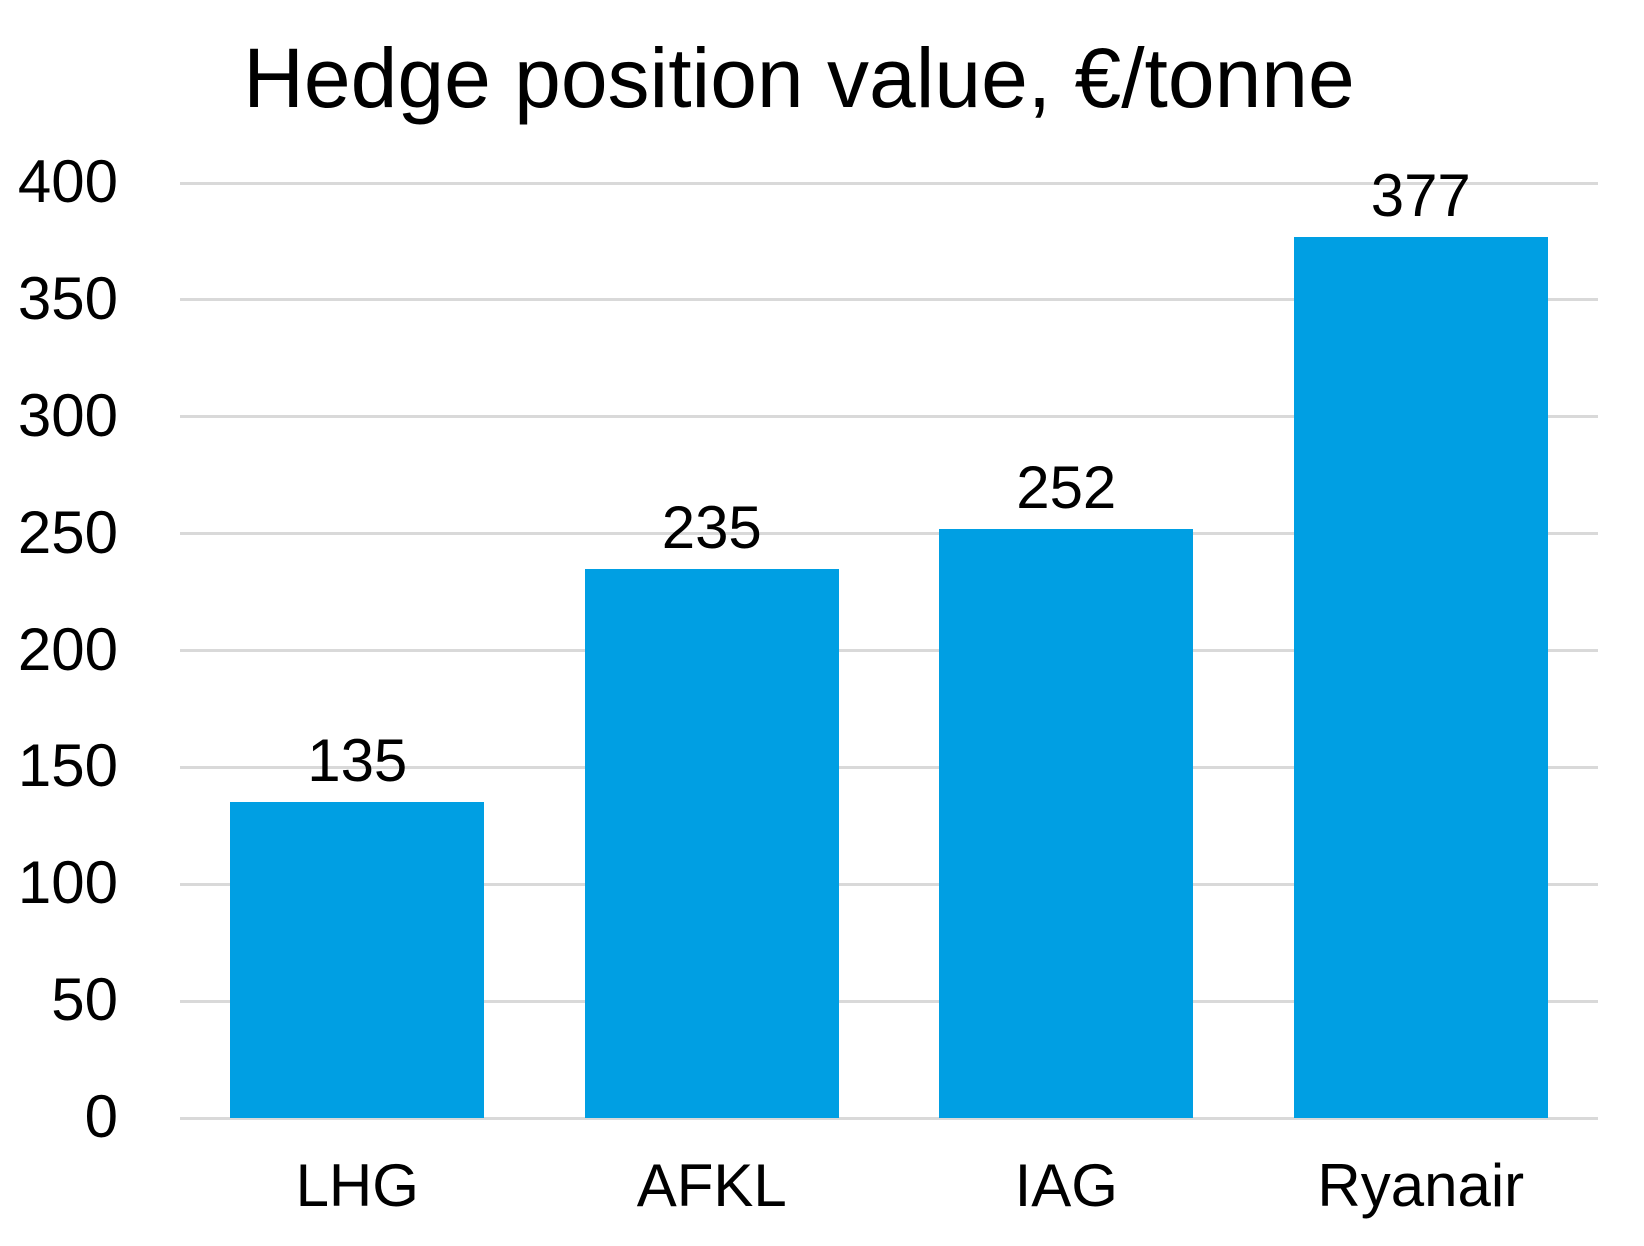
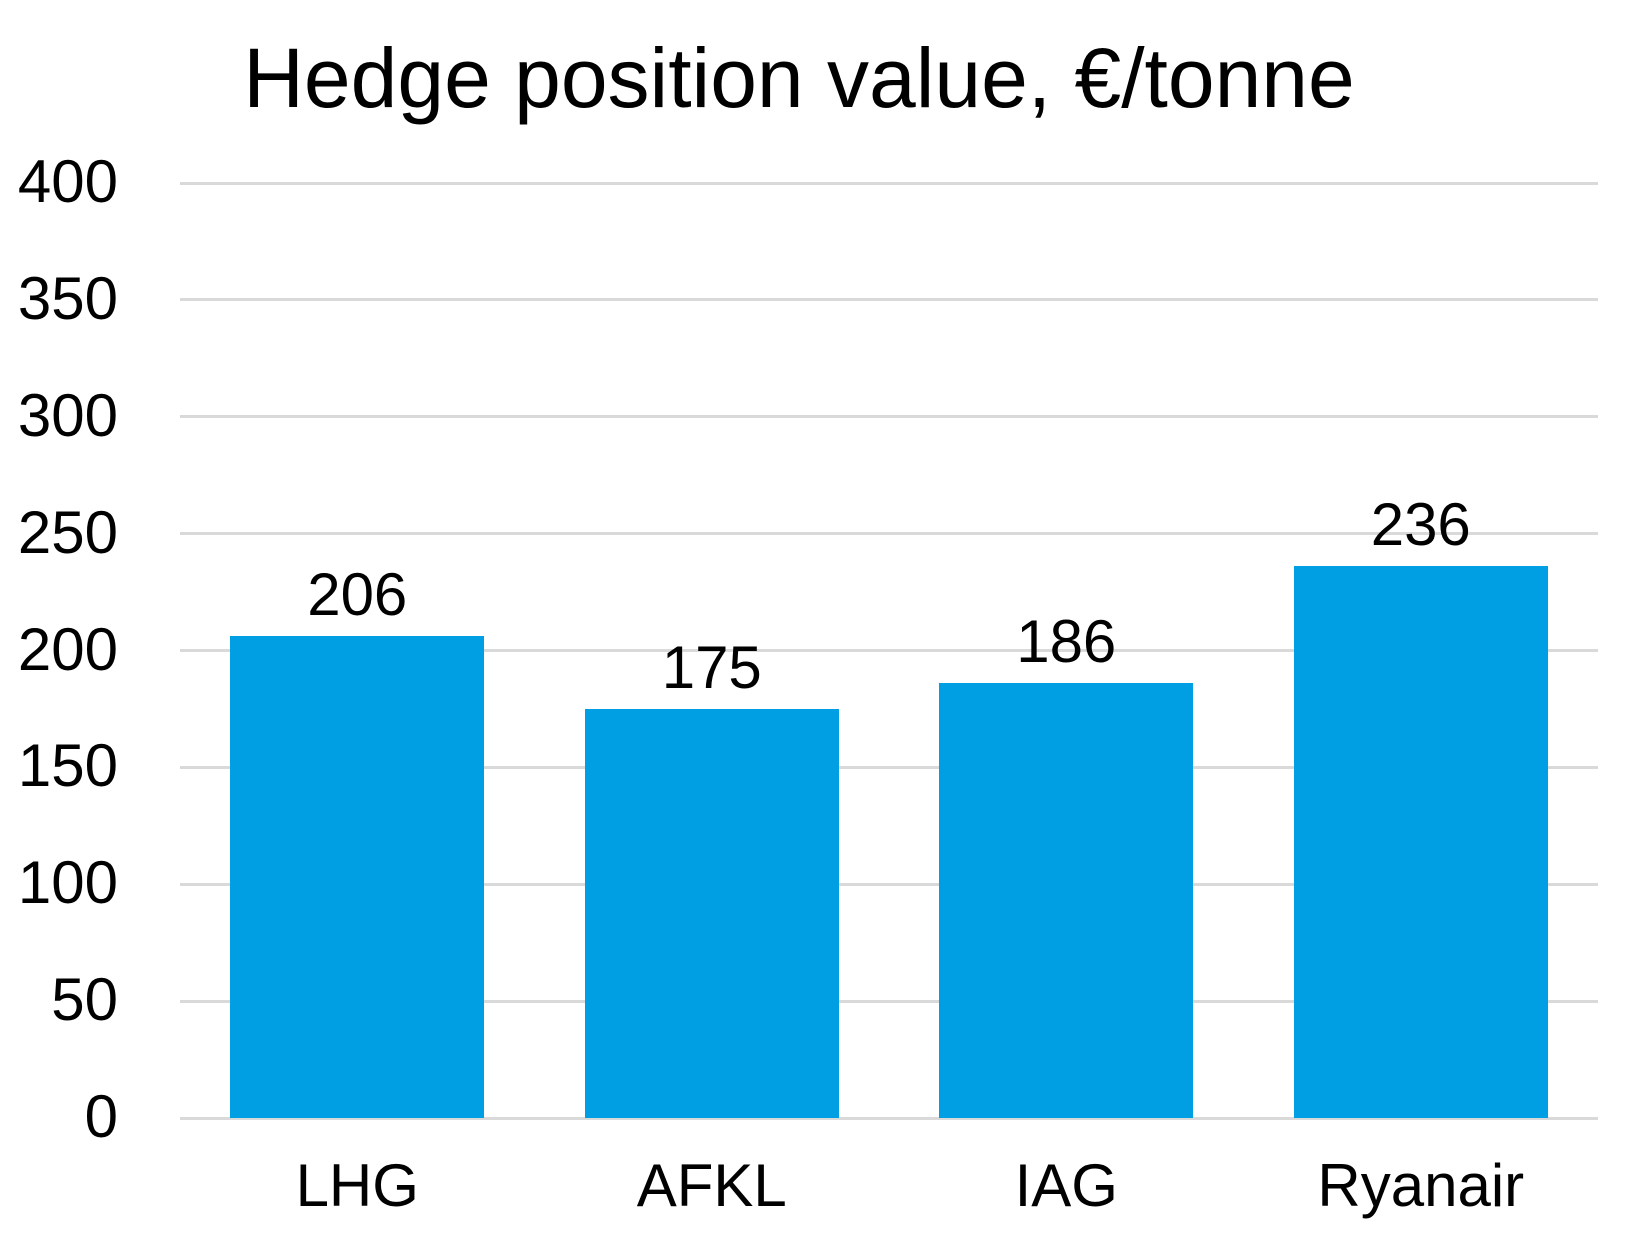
LHG: 135 -> 206
AFKL: 235 -> 175
IAG: 252 -> 186
Ryanair: 377 -> 236
